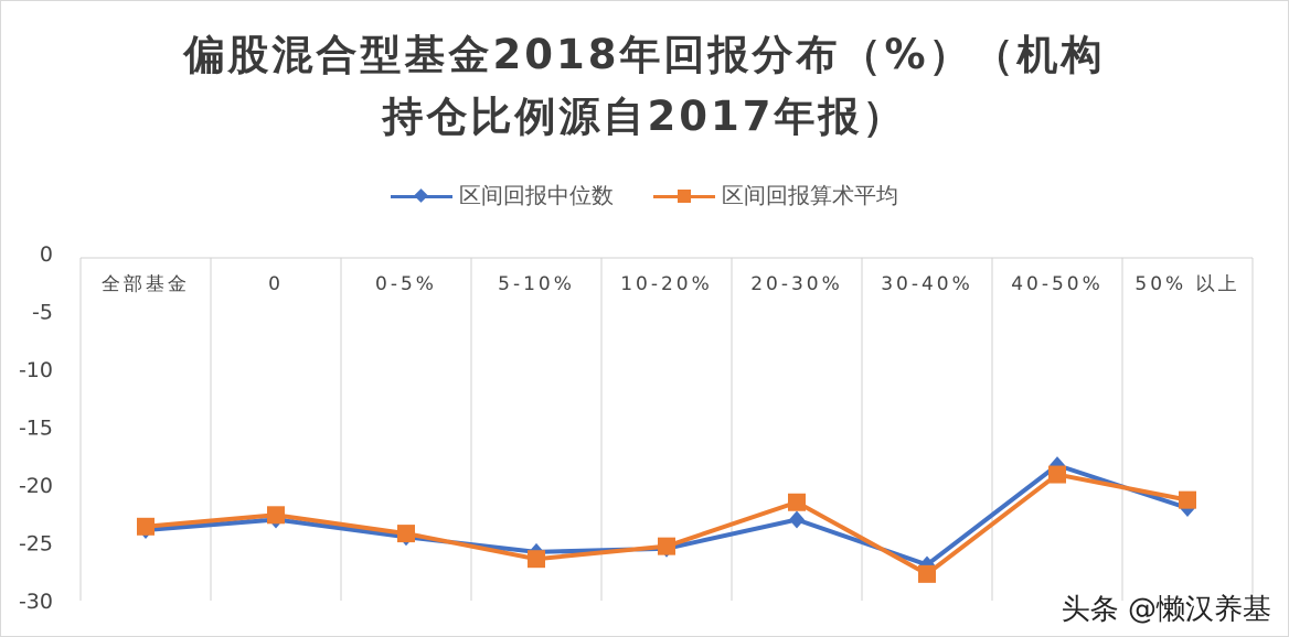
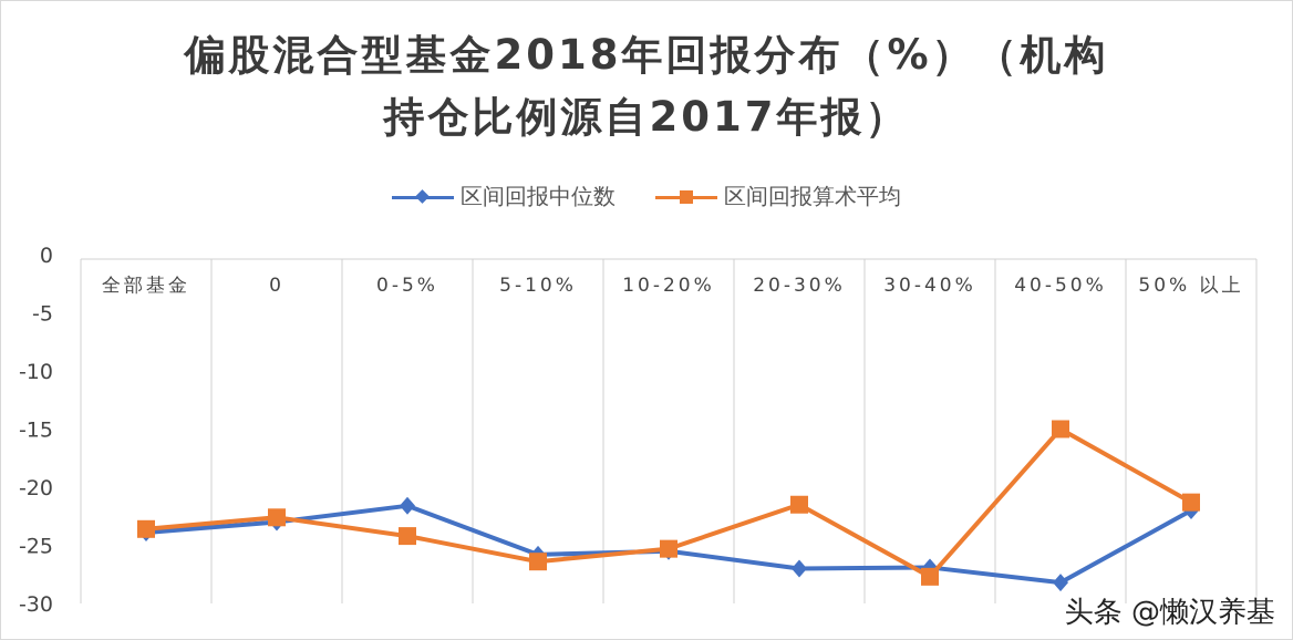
区间回报中位数/0-5%: -24.5 -> -21.6
区间回报中位数/20-30%: -23.0 -> -27.0
区间回报中位数/40-50%: -18.3 -> -28.2
区间回报算术平均/40-50%: -19.1 -> -15.0
